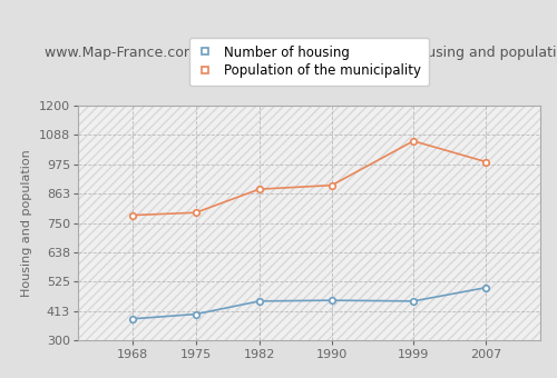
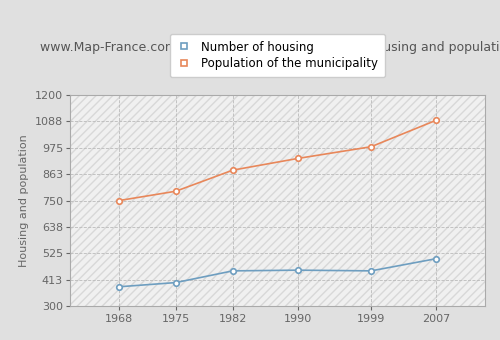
Population of the municipality/1968: 780 -> 750
Population of the municipality/1990: 895 -> 930
Population of the municipality/1999: 1065 -> 980
Population of the municipality/2007: 985 -> 1093
